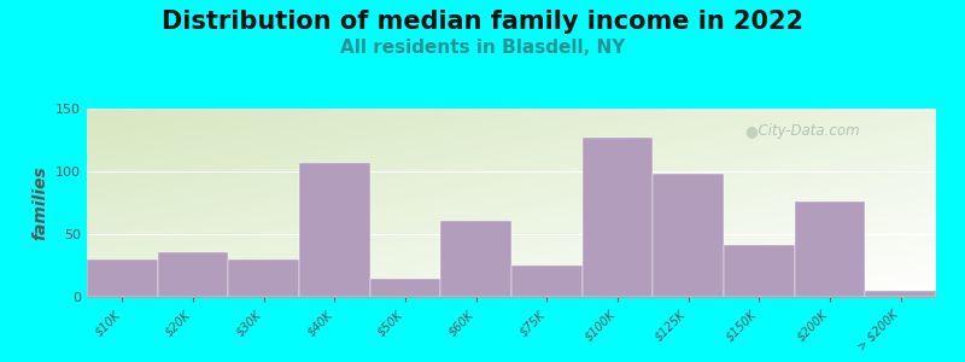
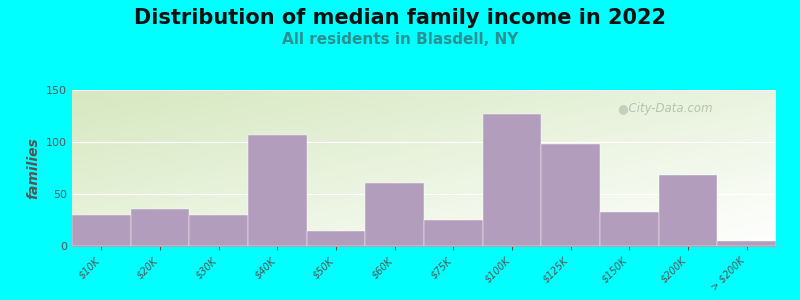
$150K: 41 -> 33
$200K: 76 -> 68
